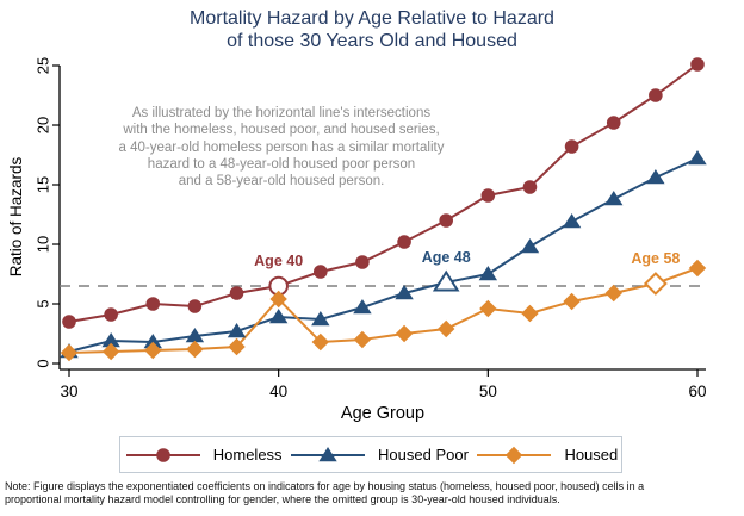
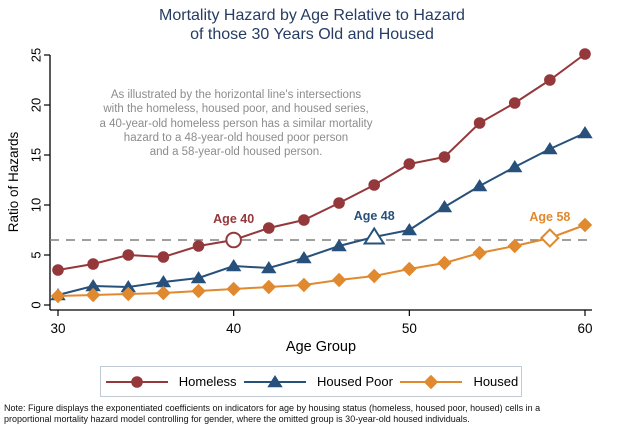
Housed/40: 5.4 -> 1.6
Housed/50: 4.6 -> 3.6
